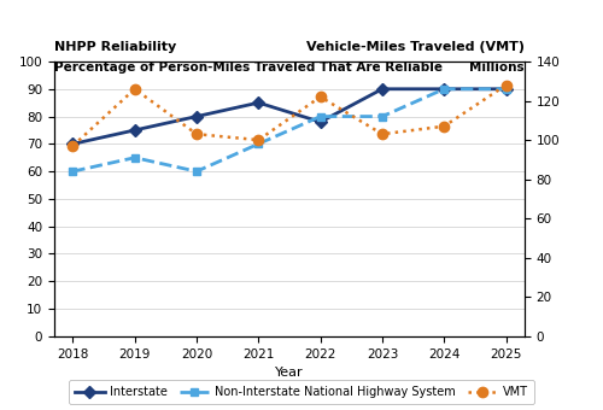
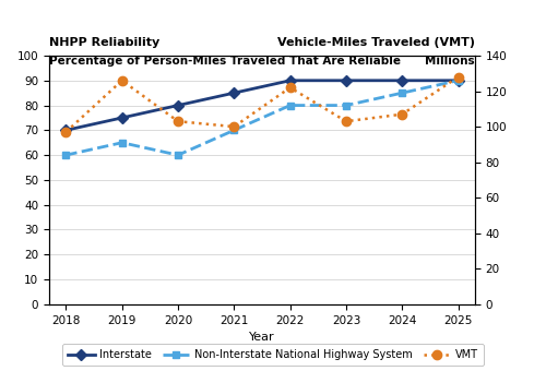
Interstate/2022: 78 -> 90
Non-Interstate National Highway System/2024: 90 -> 85
